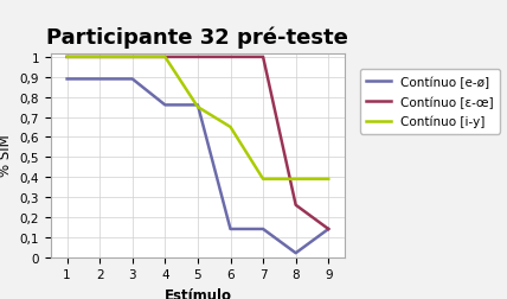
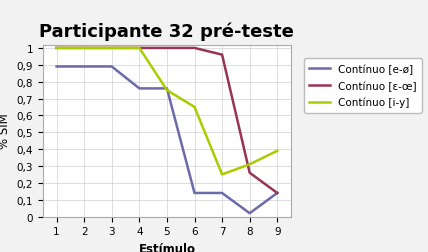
Contínuo [ɛ-œ]/7: 1,00 -> 0,96
Contínuo [i-y]/7: 0,39 -> 0,25
Contínuo [i-y]/8: 0,39 -> 0,31
